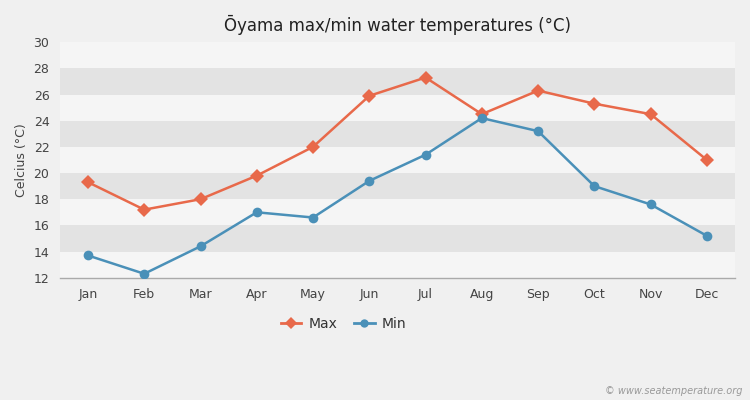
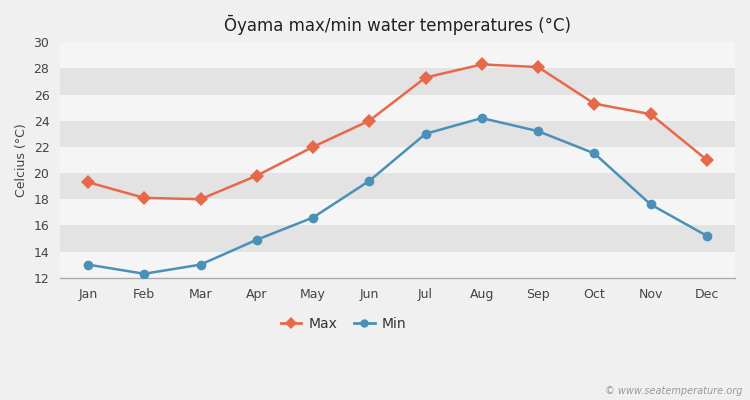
Min/Jan: 13.7 -> 13.0
Max/Feb: 17.2 -> 18.1
Min/Mar: 14.4 -> 13.0
Min/Apr: 17.0 -> 14.9
Max/Jun: 25.9 -> 24.0
Min/Jul: 21.4 -> 23.0
Max/Aug: 24.5 -> 28.3
Max/Sep: 26.3 -> 28.1
Min/Oct: 19.0 -> 21.5
